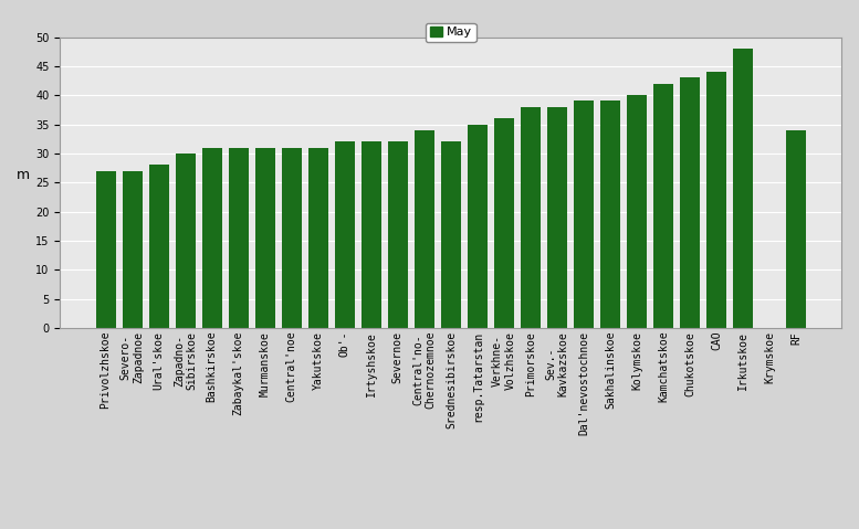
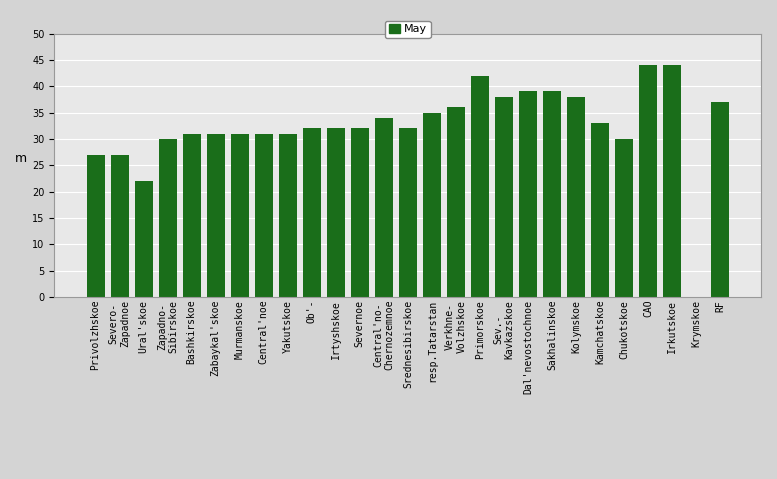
Ural'skoe: 28 -> 22
Primorskoe: 38 -> 42
Kolymskoe: 40 -> 38
Kamchatskoe: 42 -> 33
Chukotskoe: 43 -> 30
Irkutskoe: 48 -> 44
RF: 34 -> 37
